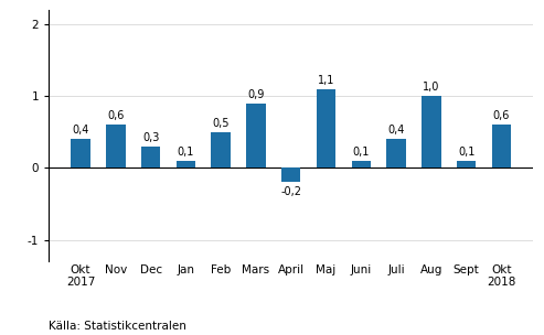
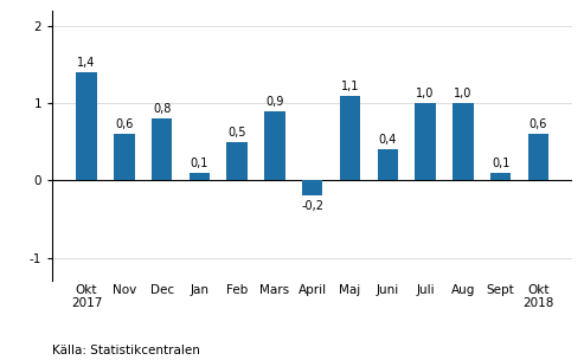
Okt 2017: 0,4 -> 1,4
Dec: 0,3 -> 0,8
Juni: 0,1 -> 0,4
Juli: 0,4 -> 1,0
